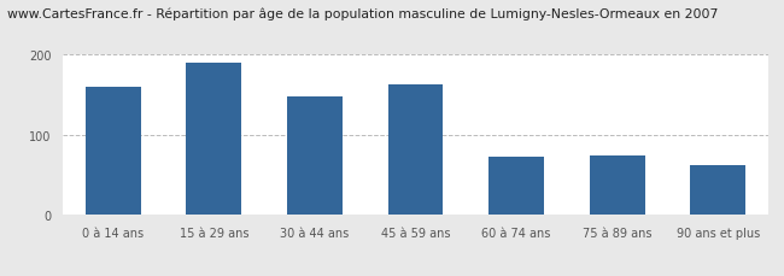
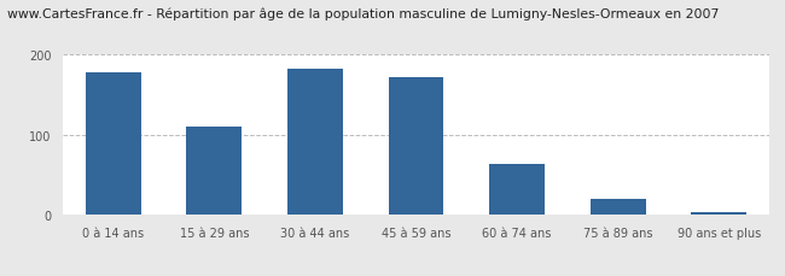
0 à 14 ans: 160 -> 178
15 à 29 ans: 190 -> 110
30 à 44 ans: 148 -> 182
45 à 59 ans: 162 -> 172
60 à 74 ans: 72 -> 63
75 à 89 ans: 74 -> 20
90 ans et plus: 62 -> 3
